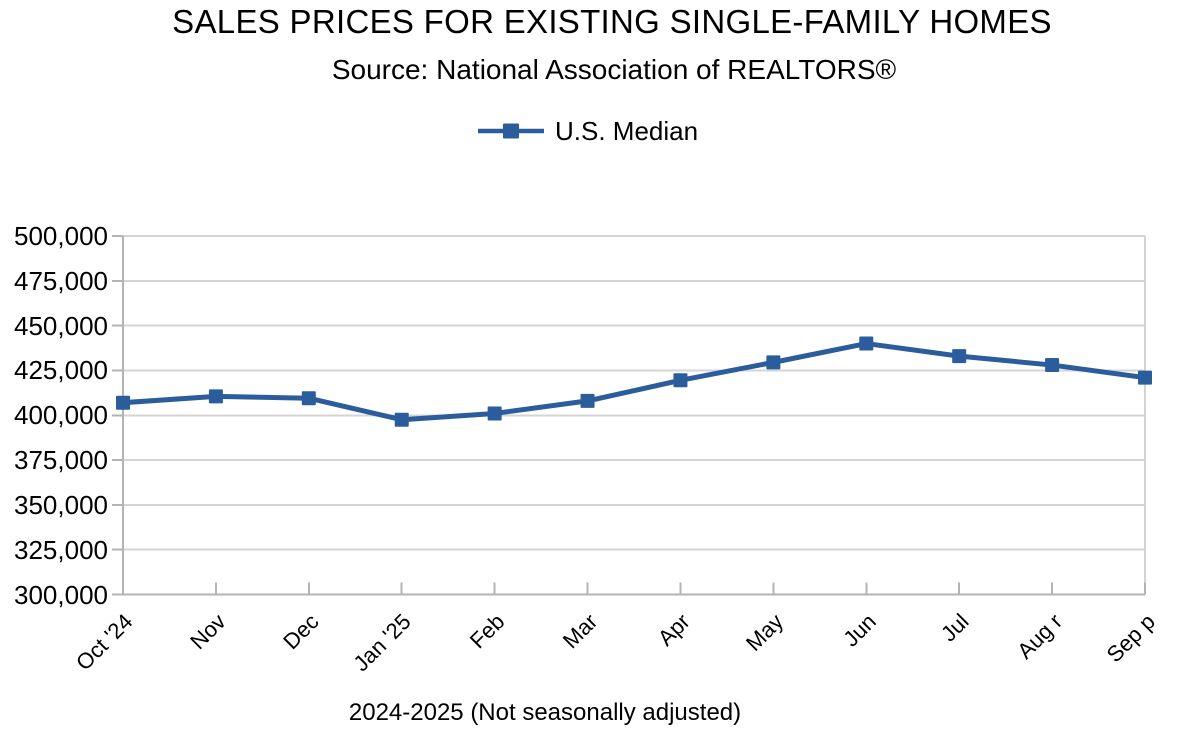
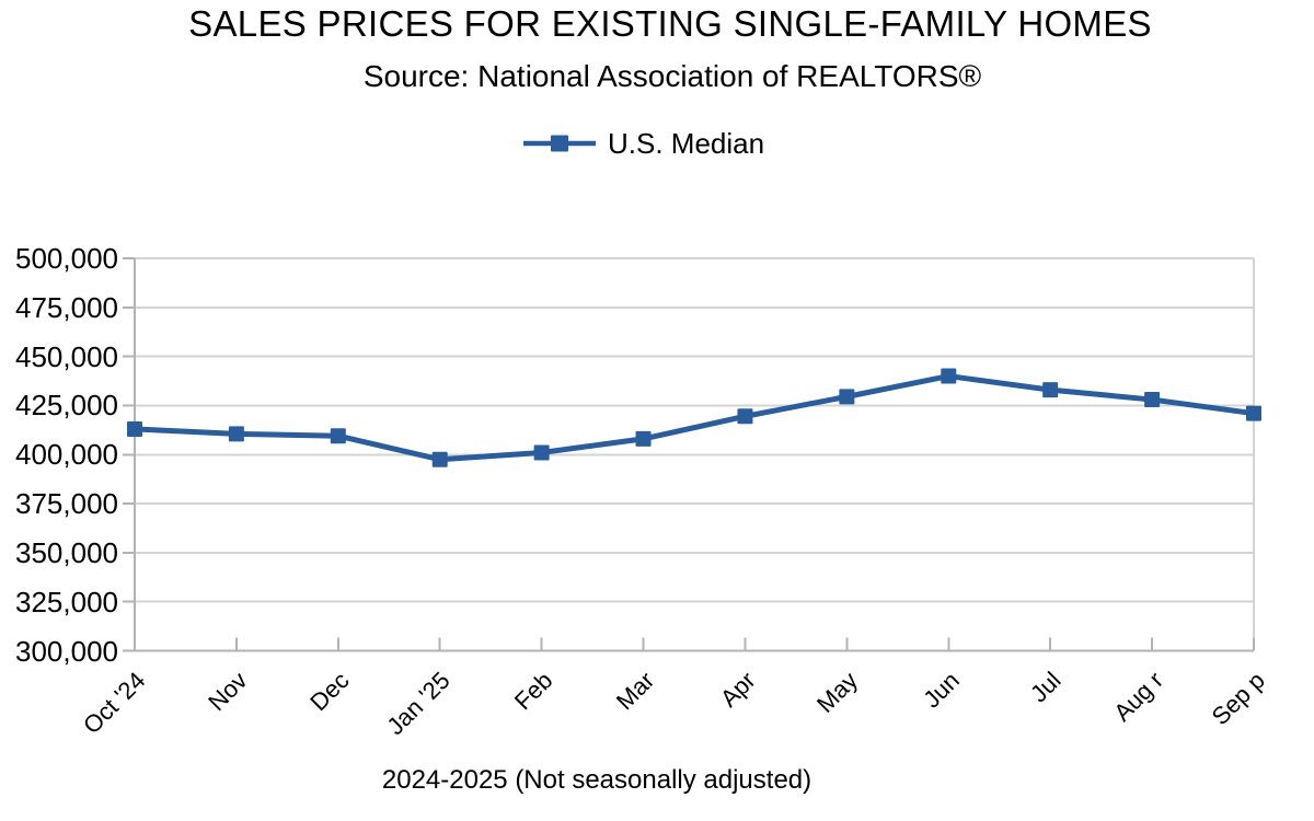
Oct '24: 407000 -> 413000
